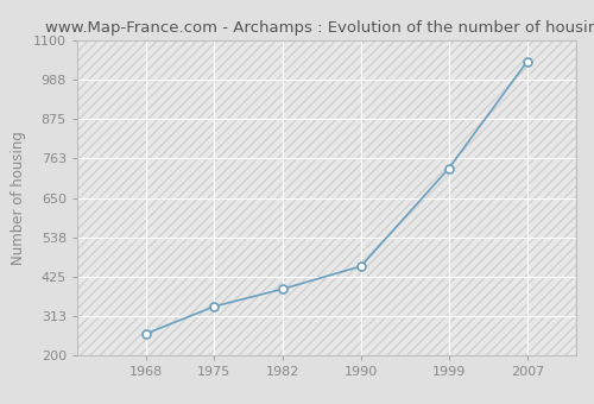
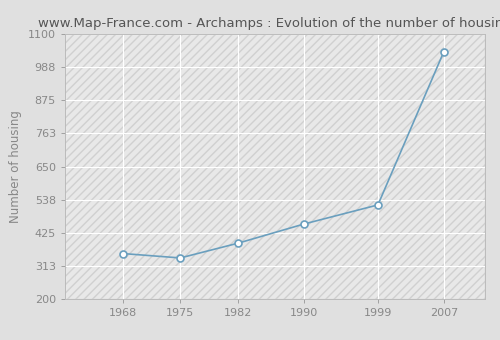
1968: 262 -> 355
1999: 735 -> 520
